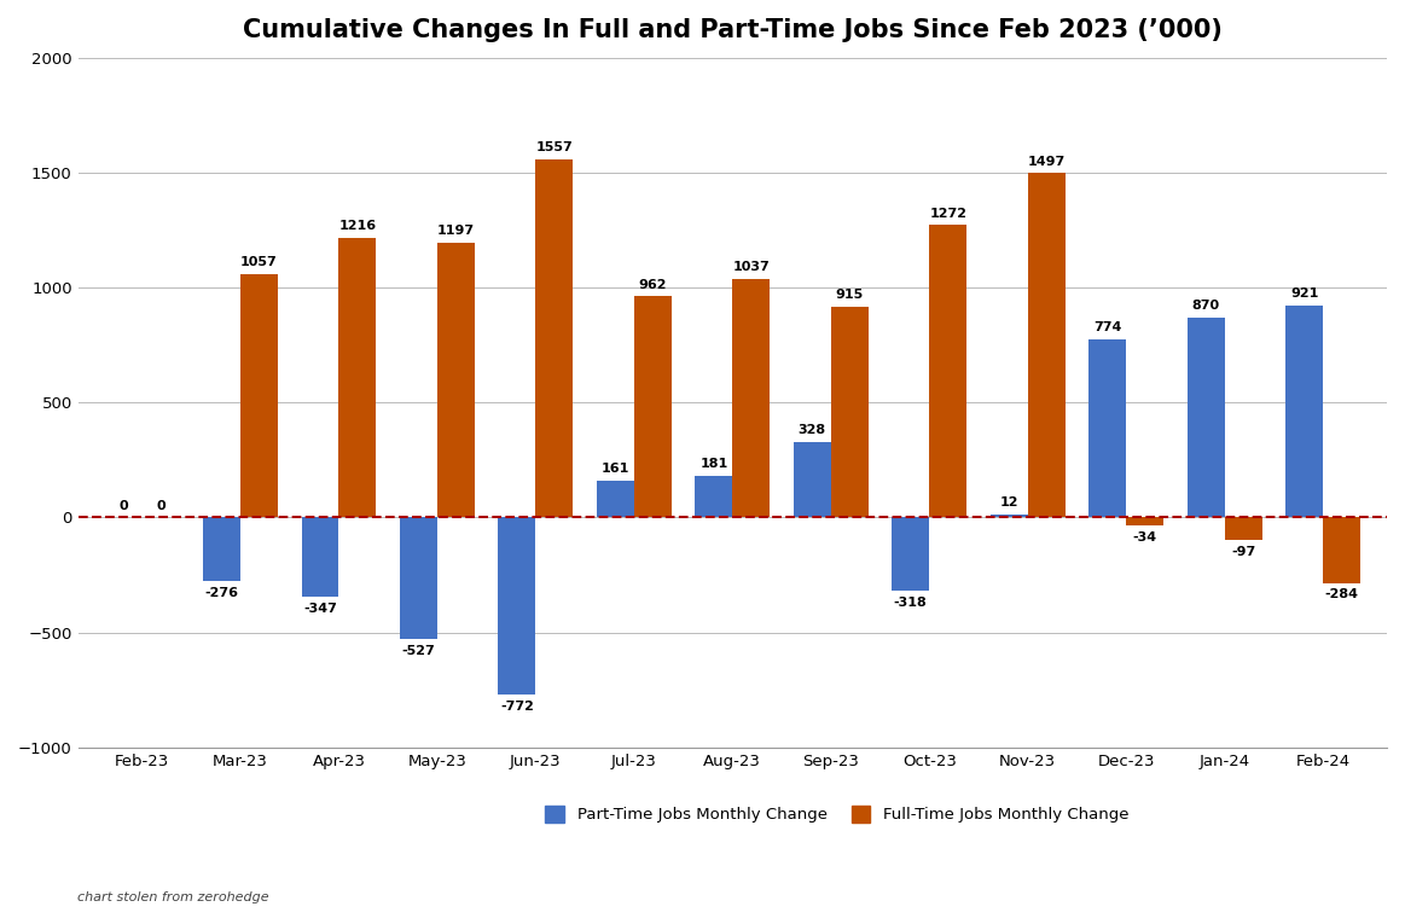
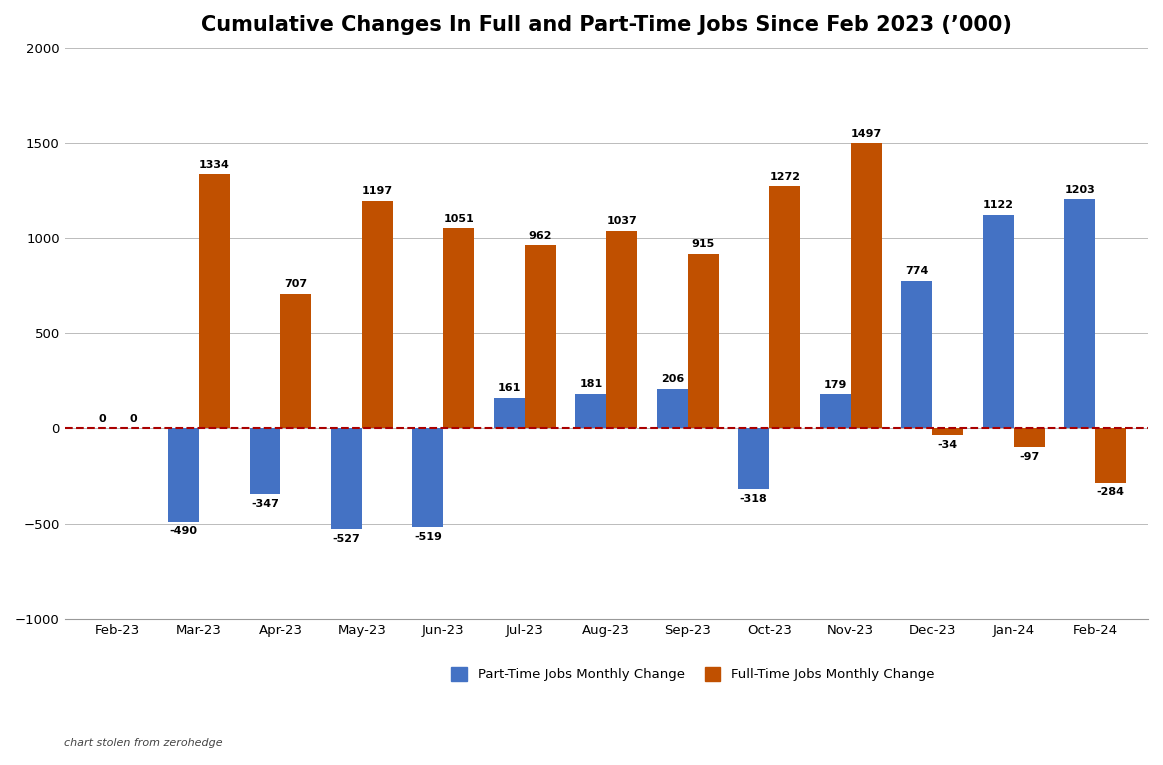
Part-Time Jobs Monthly Change/Mar-23: -276 -> -490
Full-Time Jobs Monthly Change/Mar-23: 1057 -> 1334
Full-Time Jobs Monthly Change/Apr-23: 1216 -> 707
Part-Time Jobs Monthly Change/Jun-23: -772 -> -519
Full-Time Jobs Monthly Change/Jun-23: 1557 -> 1051
Part-Time Jobs Monthly Change/Sep-23: 328 -> 206
Part-Time Jobs Monthly Change/Nov-23: 12 -> 179
Part-Time Jobs Monthly Change/Jan-24: 870 -> 1122
Part-Time Jobs Monthly Change/Feb-24: 921 -> 1203
